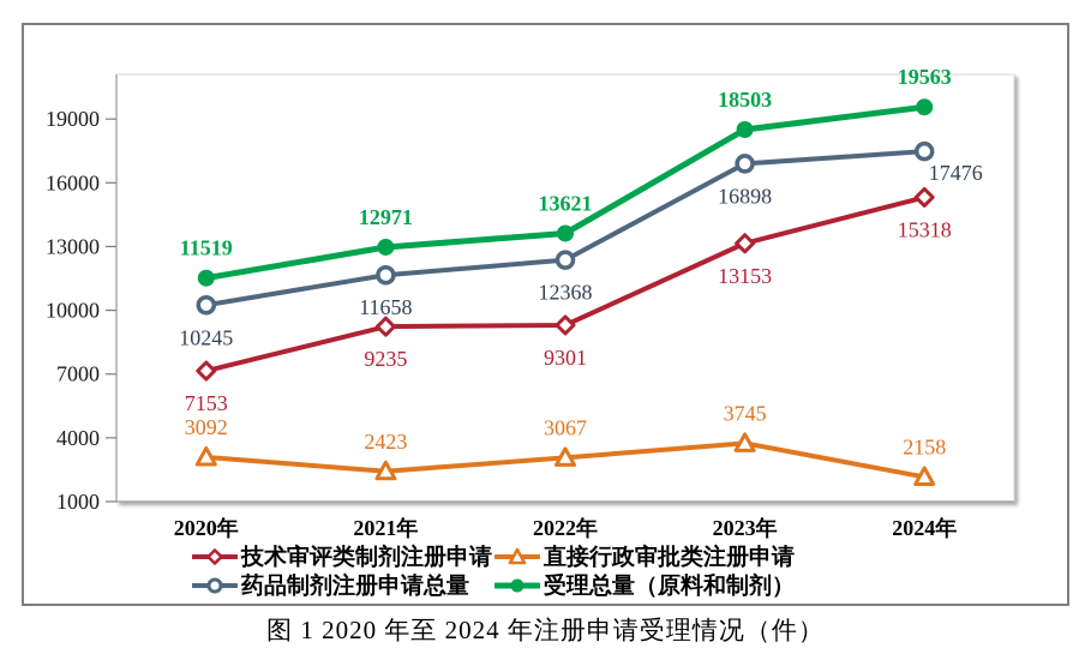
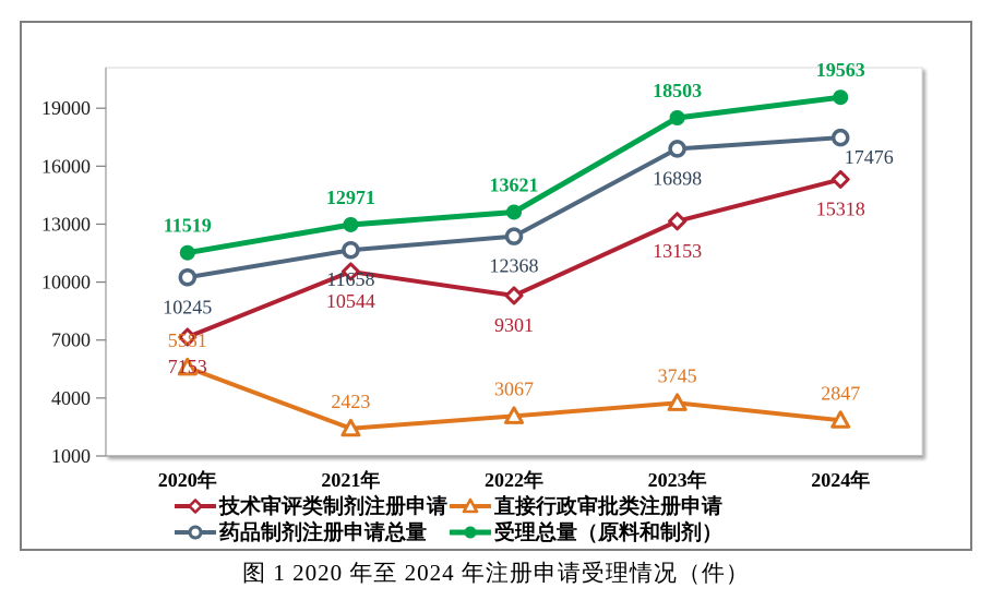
直接行政审批类注册申请/2020年: 3092 -> 5581
技术审评类制剂注册申请/2021年: 9235 -> 10544
直接行政审批类注册申请/2024年: 2158 -> 2847
